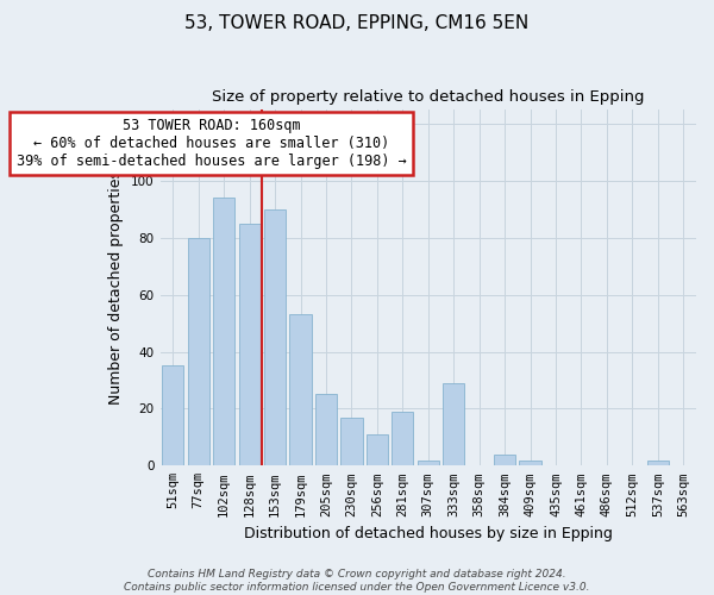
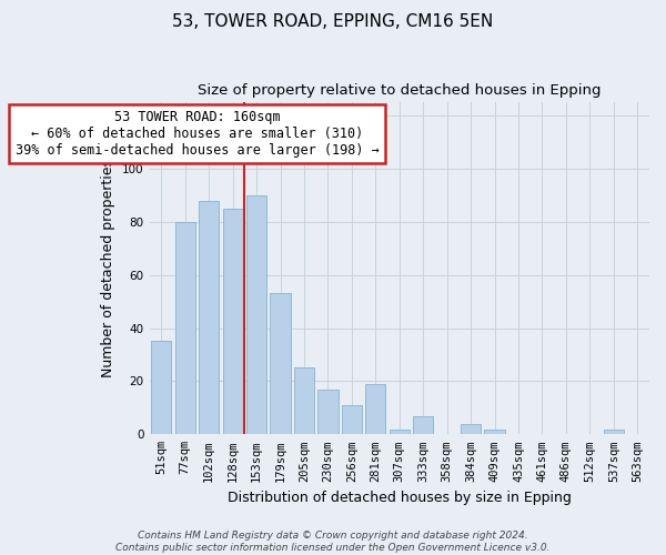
102sqm: 94 -> 88
333sqm: 29 -> 7
